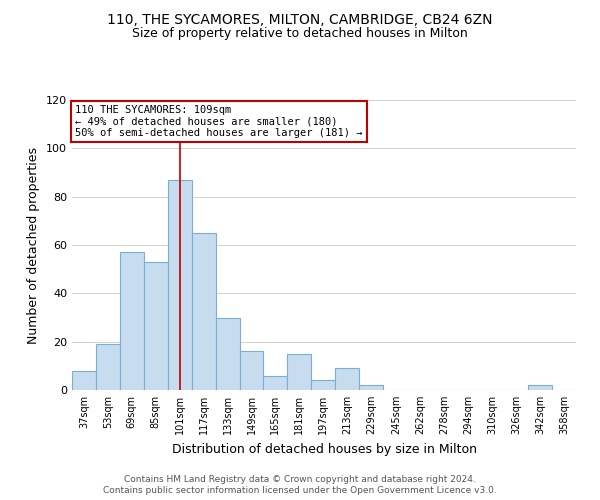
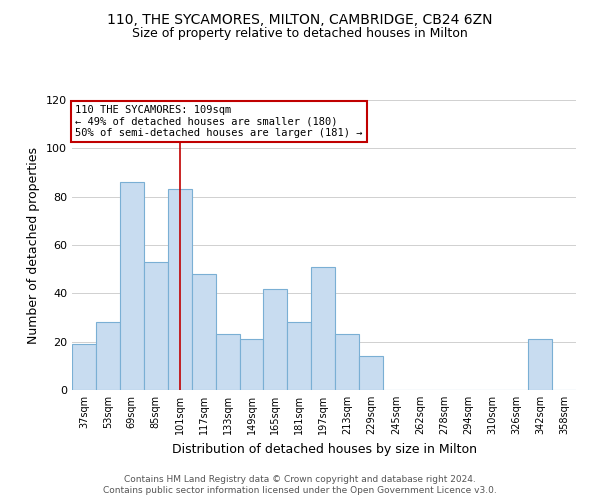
37sqm: 8 -> 19
53sqm: 19 -> 28
69sqm: 57 -> 86
101sqm: 87 -> 83
117sqm: 65 -> 48
133sqm: 30 -> 23
149sqm: 16 -> 21
165sqm: 6 -> 42
181sqm: 15 -> 28
197sqm: 4 -> 51
213sqm: 9 -> 23
229sqm: 2 -> 14
342sqm: 2 -> 21
